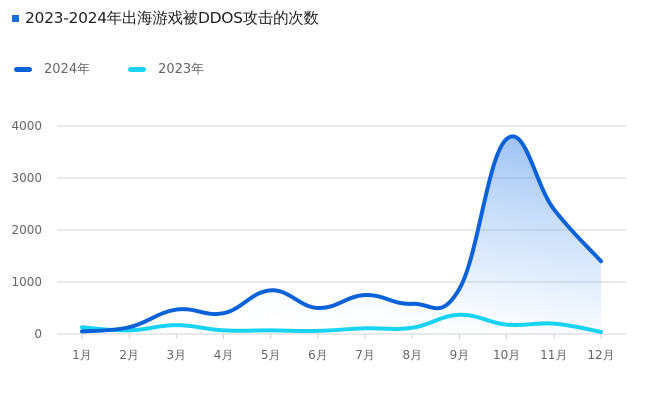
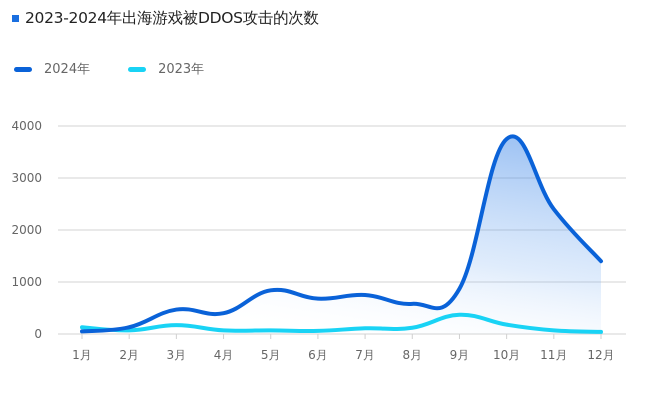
2024年/6月: 500 -> 700
2023年/11月: 200 -> 100
